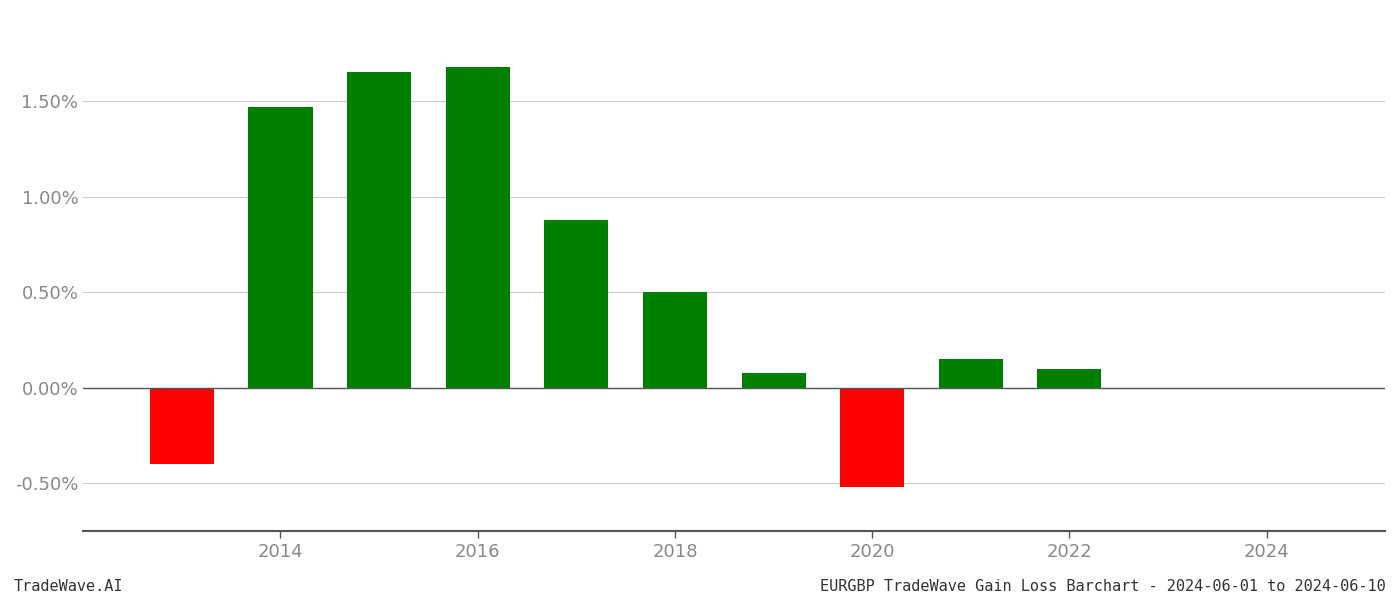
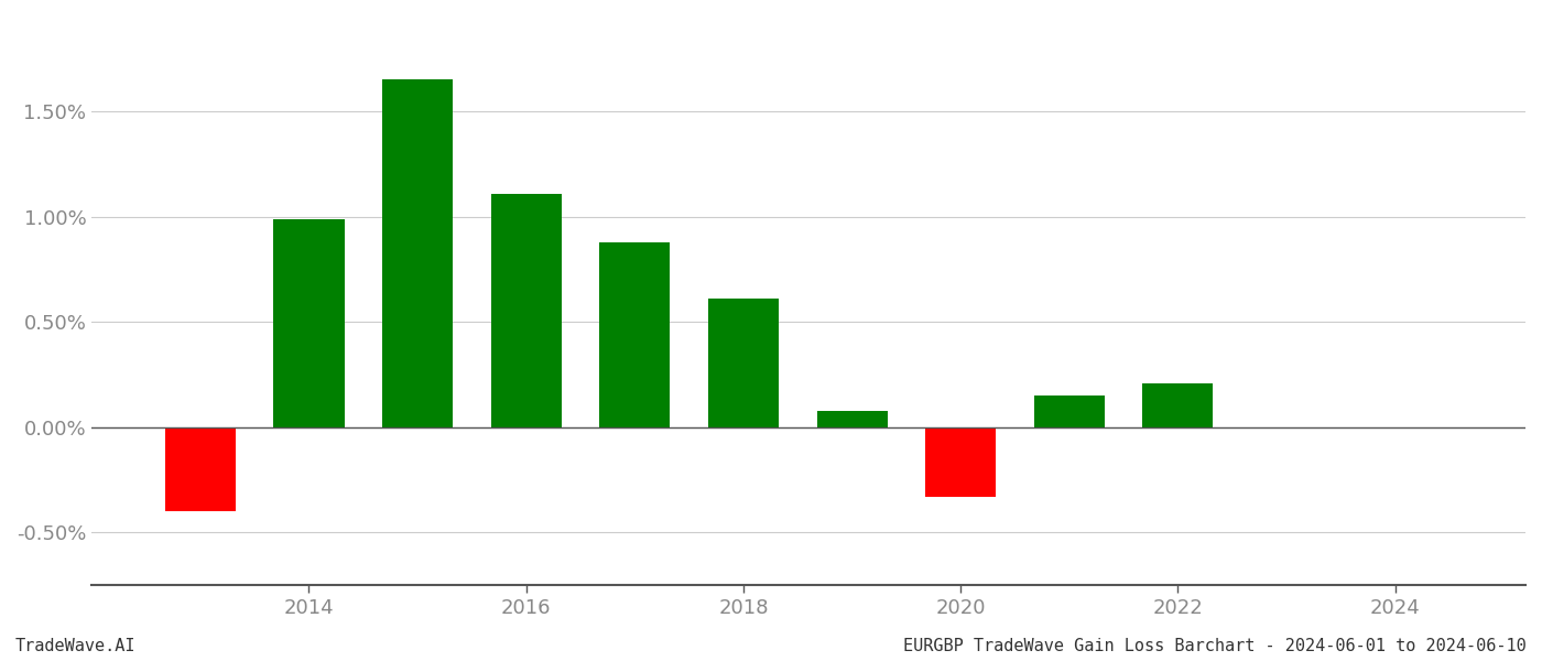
2014: 1.47% -> 0.99%
2016: 1.68% -> 1.11%
2018: 0.50% -> 0.61%
2020: -0.52% -> -0.33%
2022: 0.10% -> 0.21%
